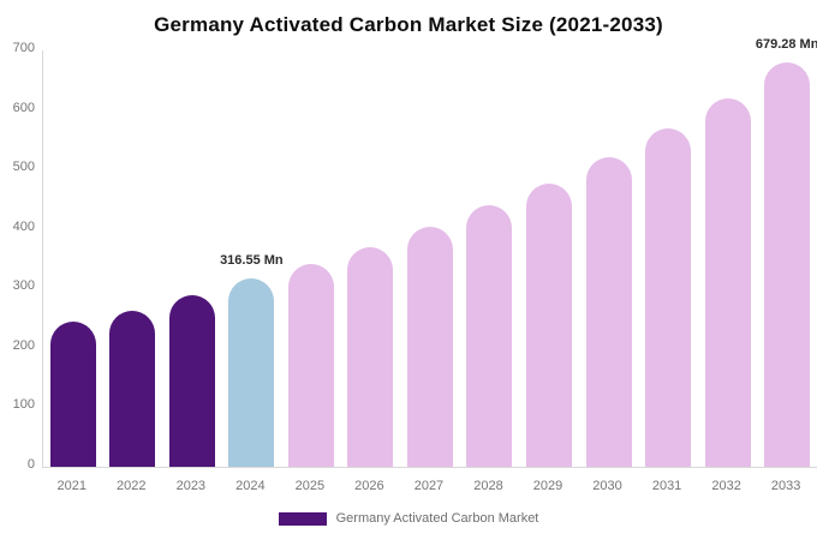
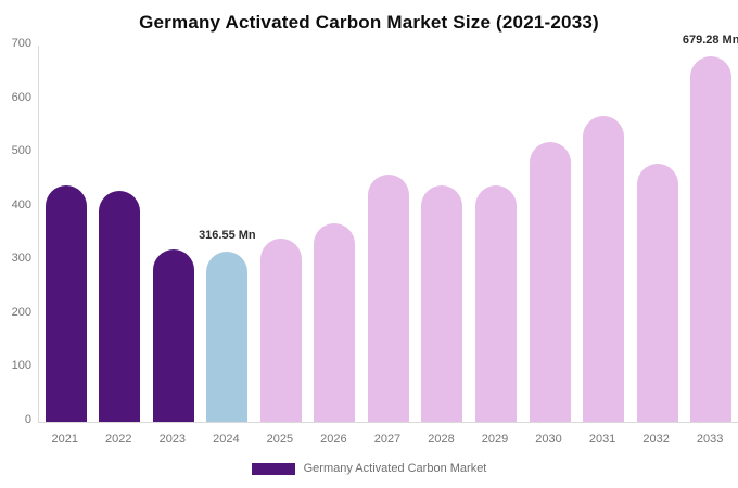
2021: 240 -> 440
2022: 260 -> 430
2023: 290 -> 320
2027: 400 -> 460
2029: 480 -> 440
2032: 620 -> 480
